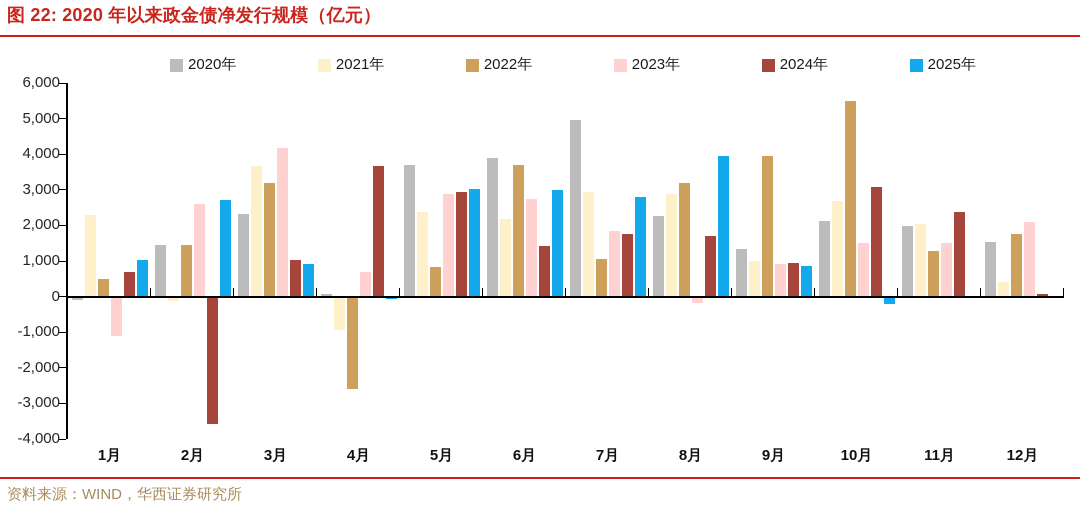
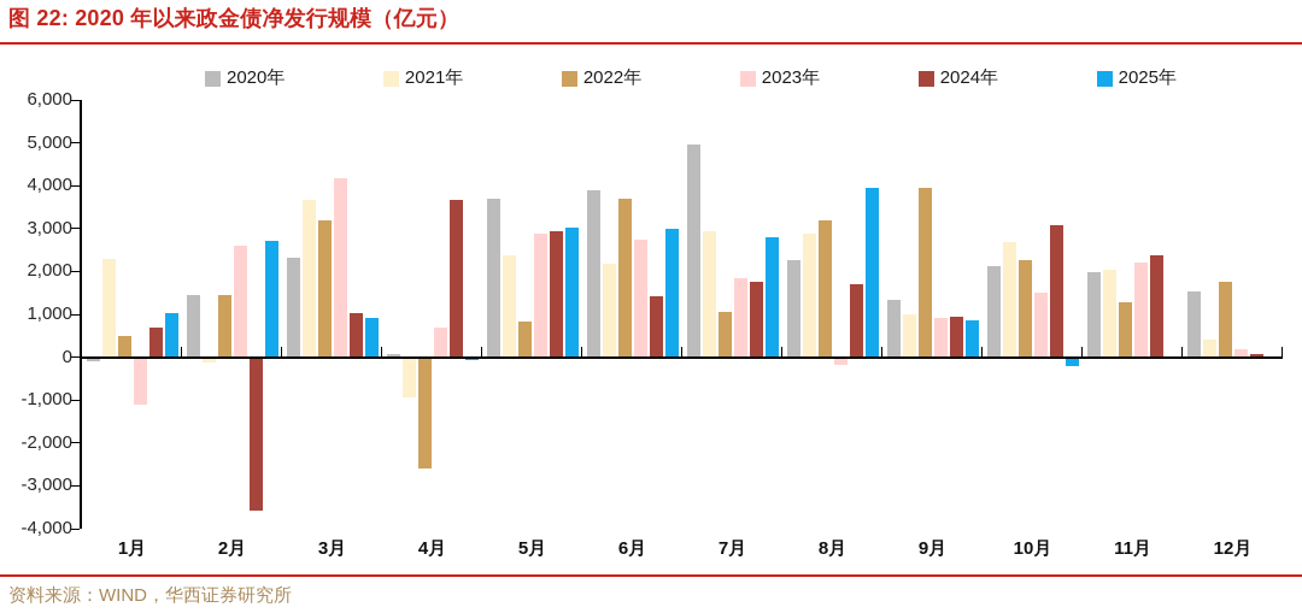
2022年/10月: 5500 -> 2300
2023年/11月: 1500 -> 2200
2023年/12月: 2100 -> 200
